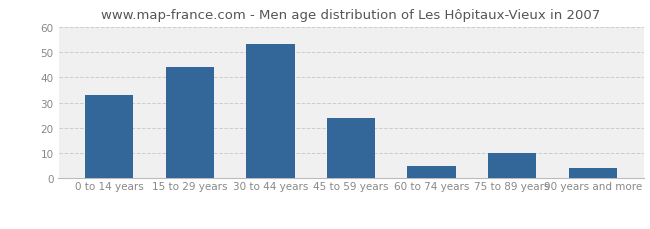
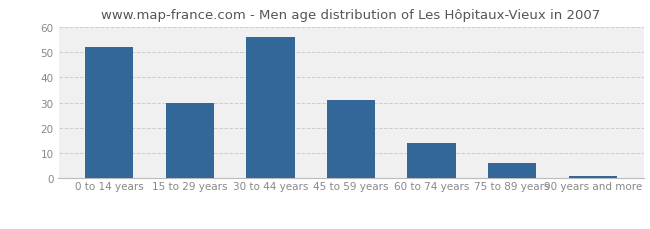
0 to 14 years: 33 -> 52
15 to 29 years: 44 -> 30
30 to 44 years: 53 -> 56
45 to 59 years: 24 -> 31
60 to 74 years: 5 -> 14
75 to 89 years: 10 -> 6
90 years and more: 4 -> 1
